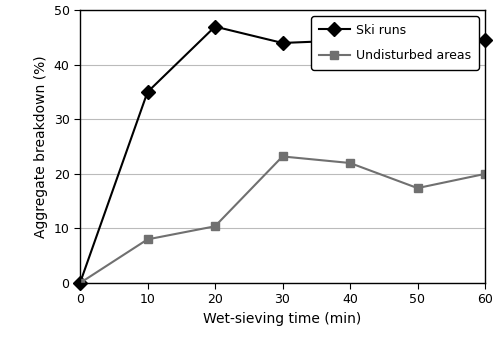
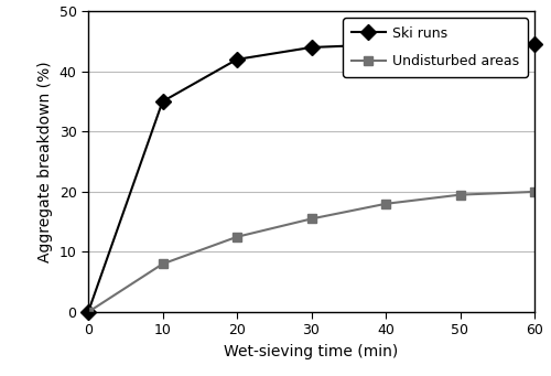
Ski runs/20: 47.0 -> 42.0
Undisturbed areas/20: 10.4 -> 12.5
Undisturbed areas/30: 23.2 -> 15.5
Undisturbed areas/40: 22.0 -> 18.0
Undisturbed areas/50: 17.4 -> 19.5
